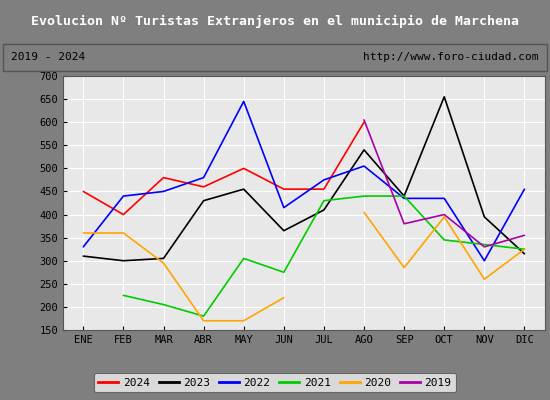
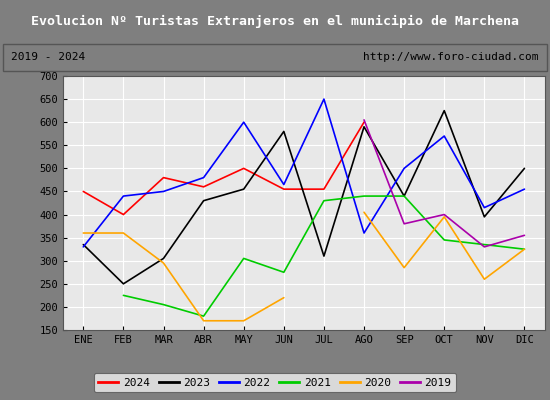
2023/ENE: 310 -> 335
2023/FEB: 300 -> 250
2022/MAY: 645 -> 600
2023/JUN: 365 -> 580
2022/JUN: 415 -> 465
2023/JUL: 410 -> 310
2022/JUL: 475 -> 650
2023/AGO: 540 -> 590
2022/AGO: 505 -> 360
2022/SEP: 435 -> 500
2023/OCT: 655 -> 625
2022/OCT: 435 -> 570
2022/NOV: 300 -> 415
2023/DIC: 315 -> 500
